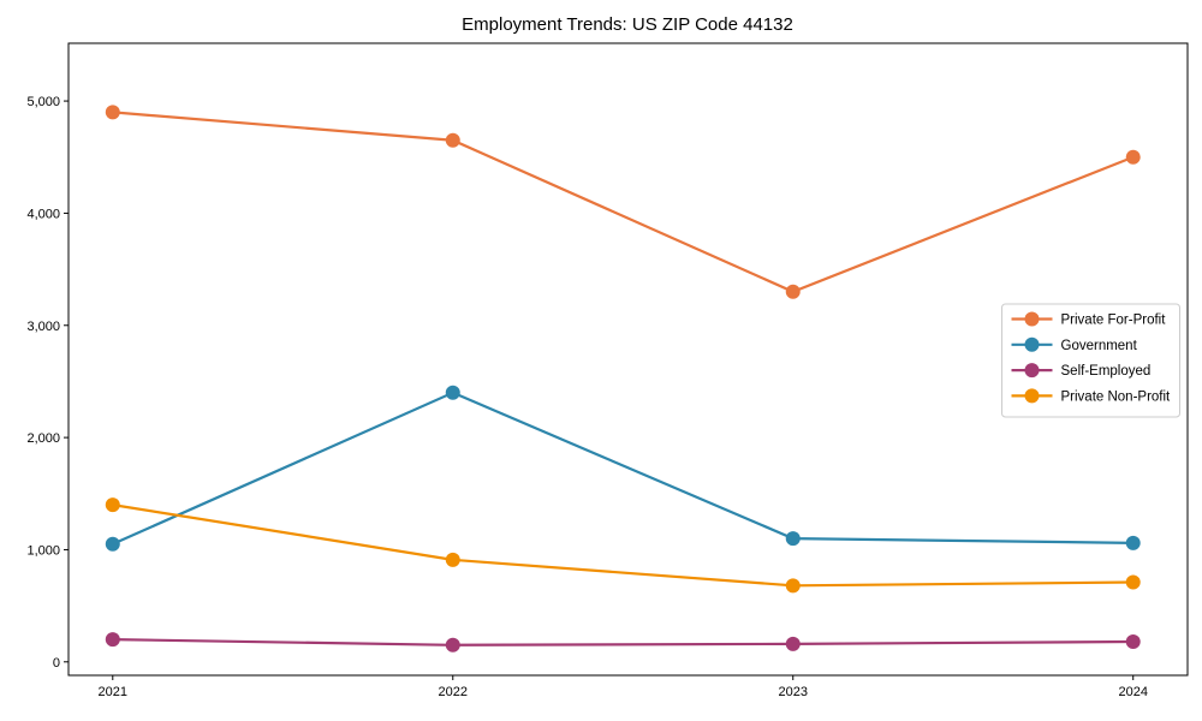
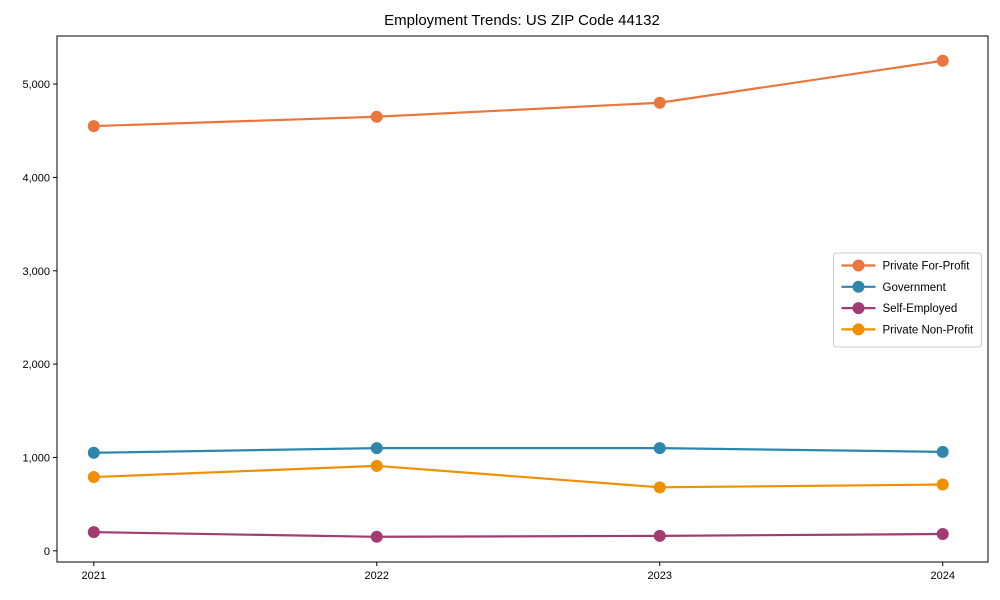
Private For-Profit/2021: 4900 -> 4600
Private Non-Profit/2021: 1400 -> 800
Government/2022: 2400 -> 1100
Private For-Profit/2023: 3300 -> 4800
Private For-Profit/2024: 4500 -> 5200
